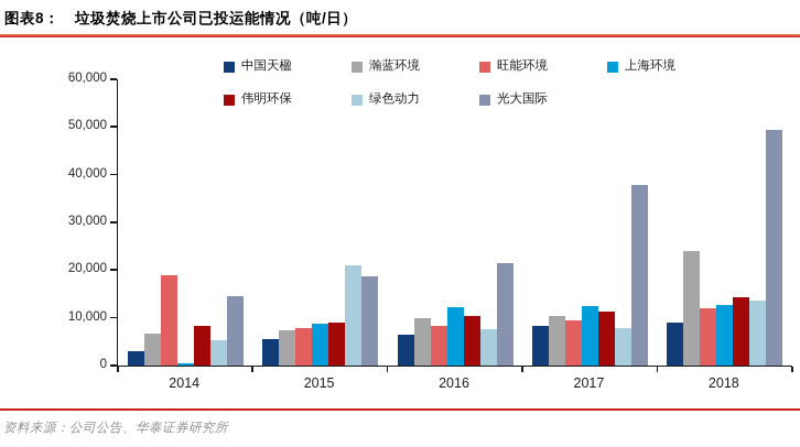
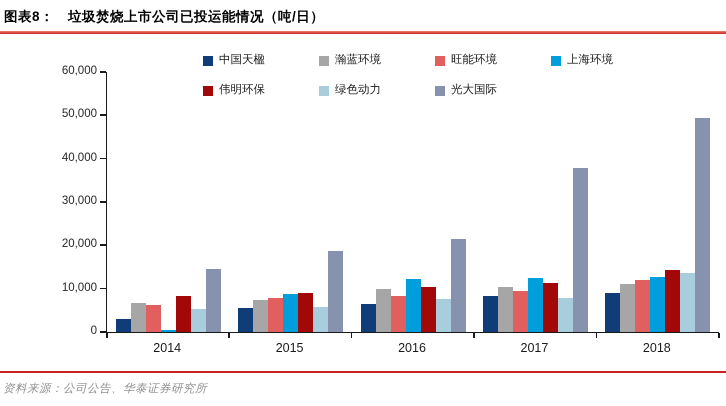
旺能环境/2014: 19000 -> 6000
绿色动力/2015: 21000 -> 6000
瀚蓝环境/2018: 24000 -> 11000
